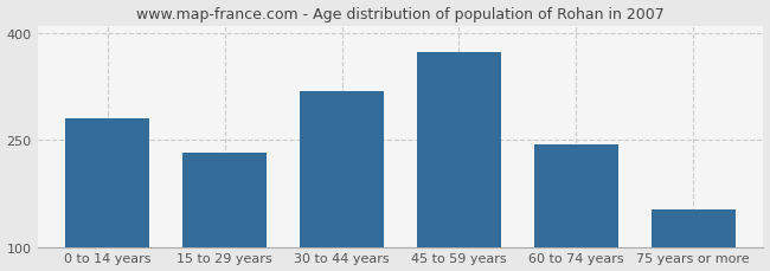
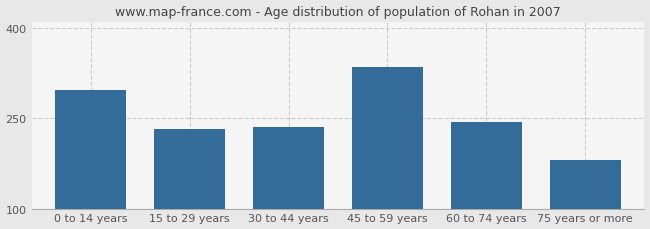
0 to 14 years: 280 -> 296
30 to 44 years: 318 -> 236
45 to 59 years: 372 -> 334
75 years or more: 152 -> 180
